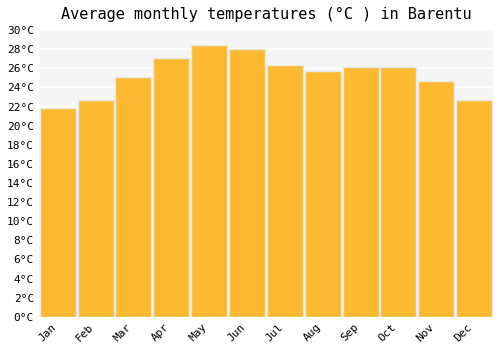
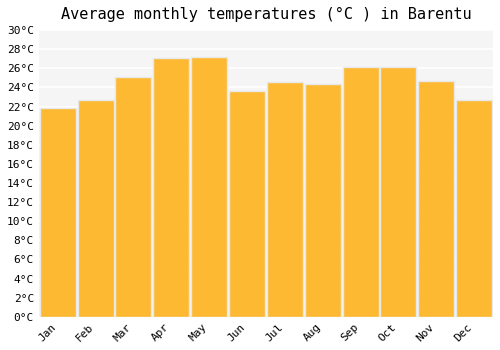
May: 28.4°C -> 27.2°C
Jun: 28.0°C -> 23.6°C
Jul: 26.3°C -> 24.6°C
Aug: 25.7°C -> 24.4°C
